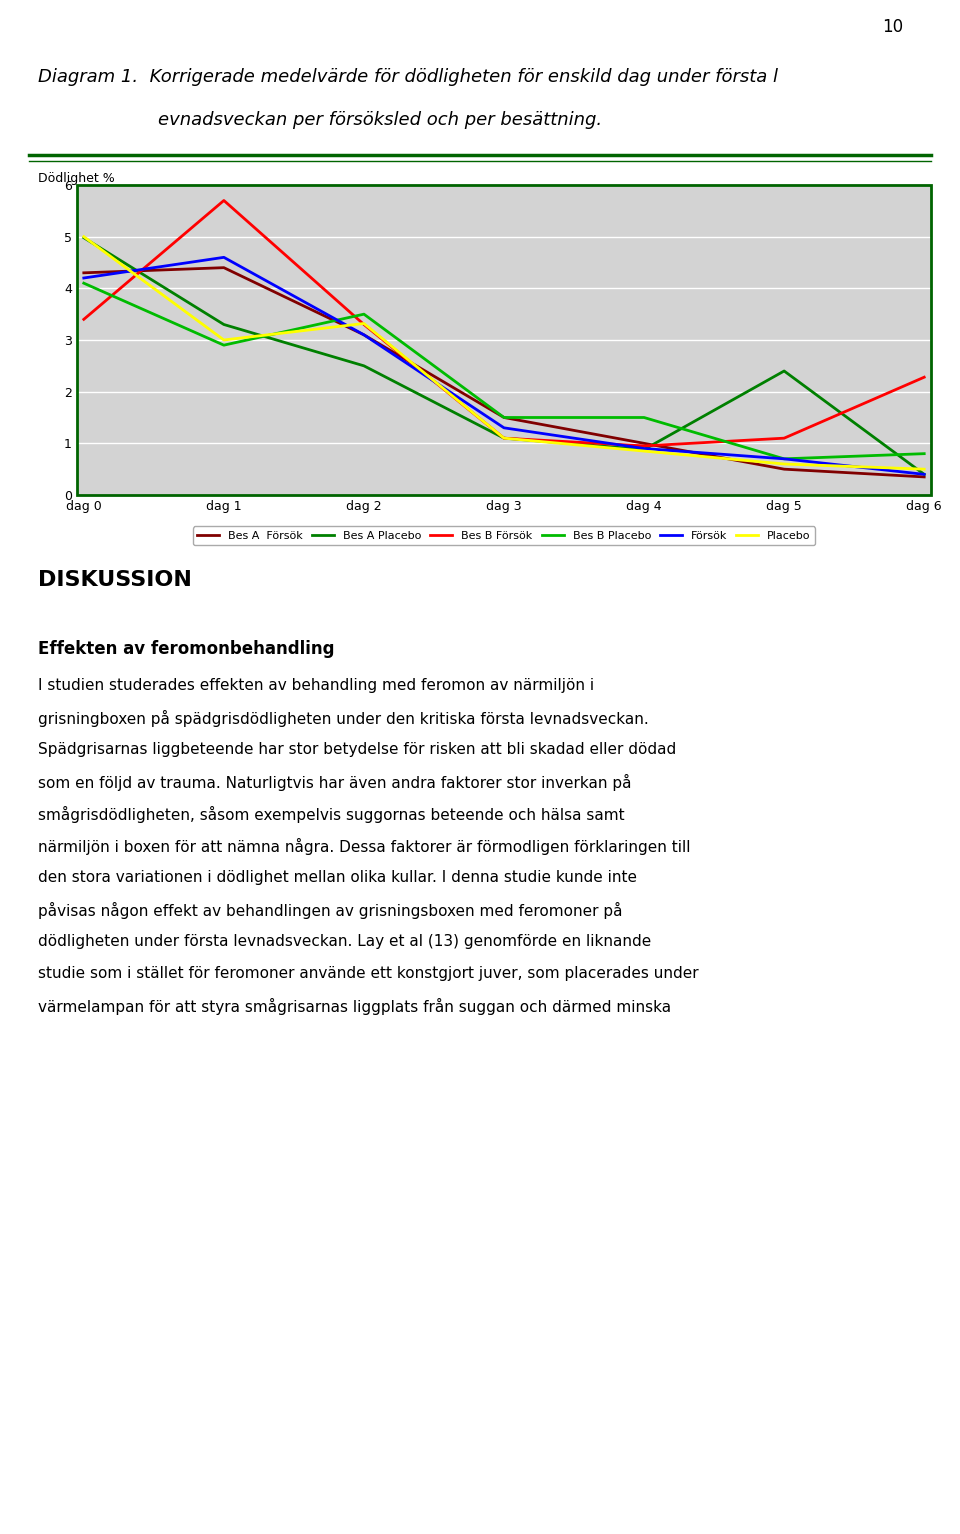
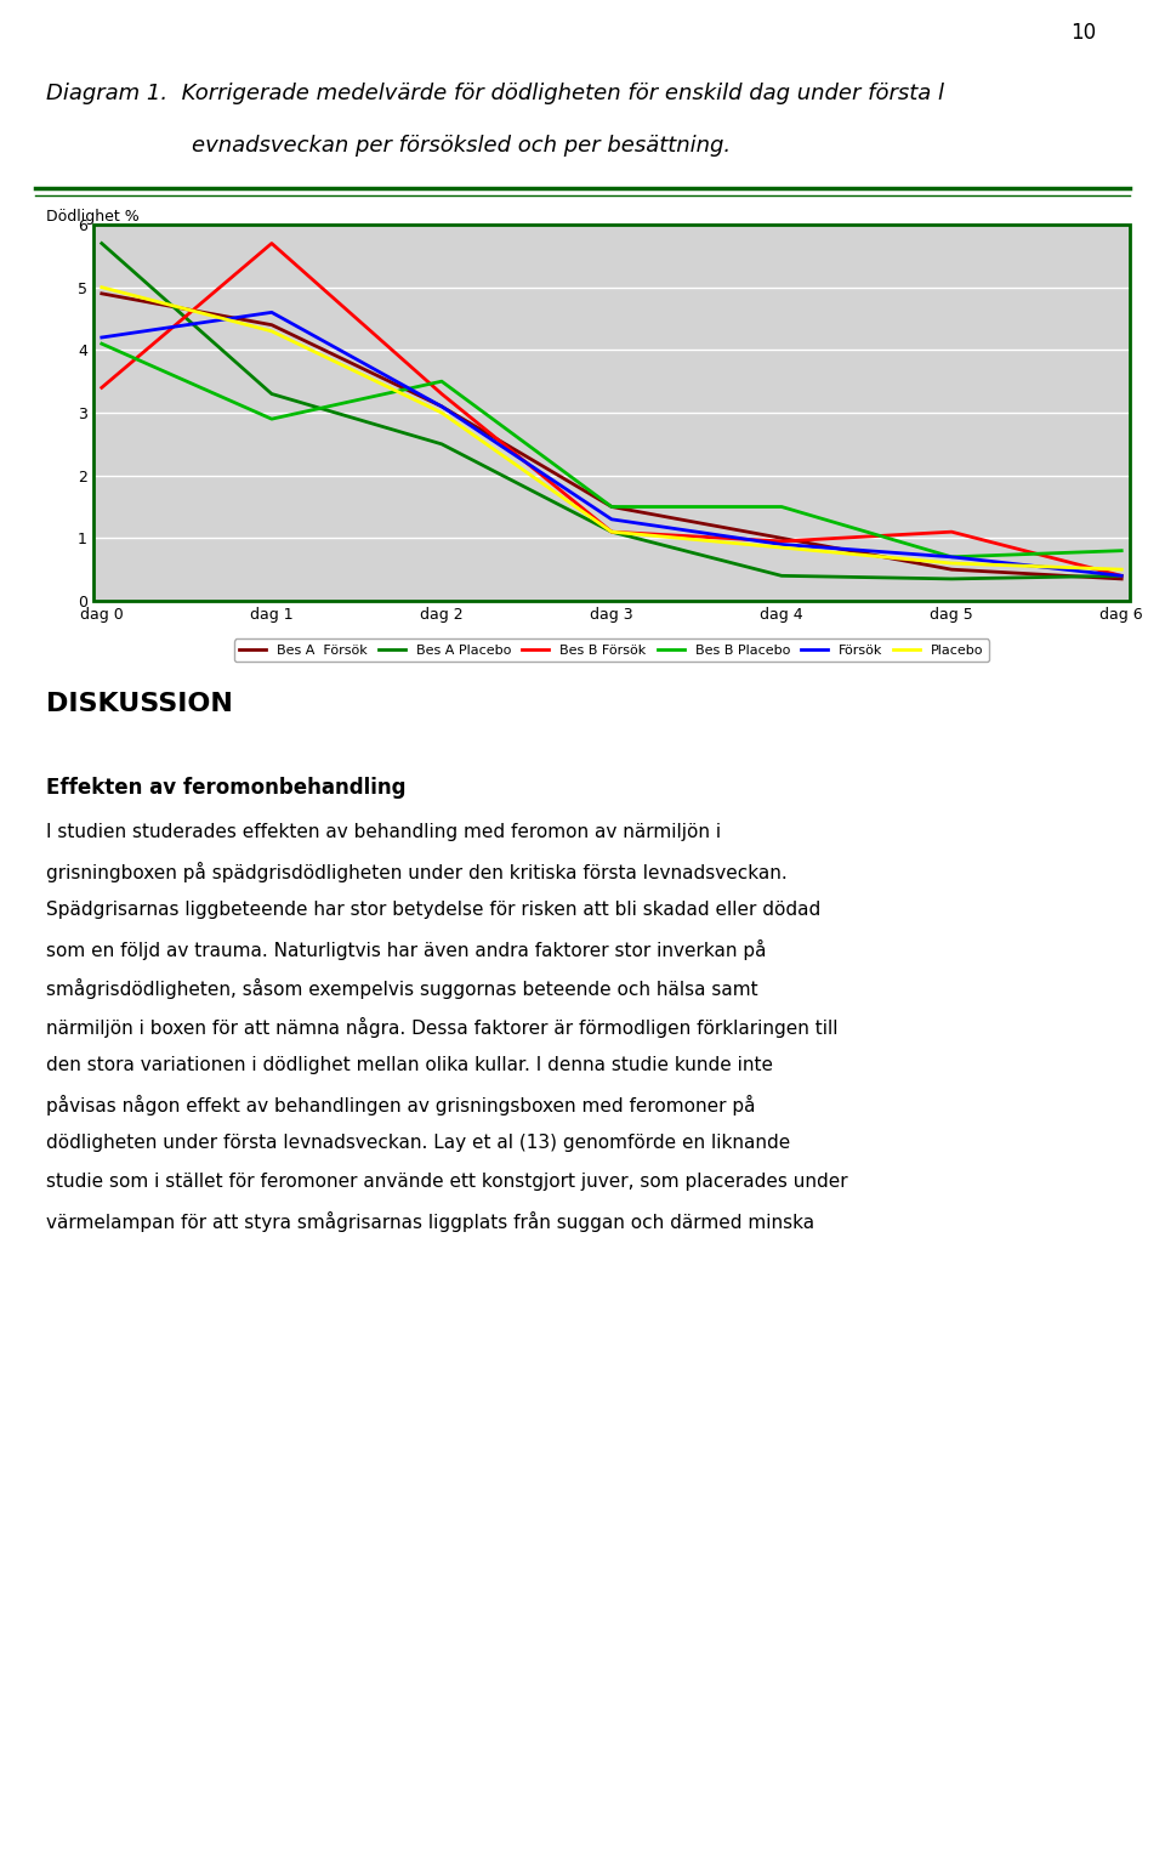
Bes A Försök/dag 0: 4.30 -> 4.90
Bes A Placebo/dag 0: 4.98 -> 5.70
Placebo/dag 1: 3.00 -> 4.30
Placebo/dag 2: 3.32 -> 3.00
Bes A Placebo/dag 4: 0.88 -> 0.40
Bes A Placebo/dag 5: 2.40 -> 0.35
Bes B Försök/dag 6: 2.28 -> 0.40
